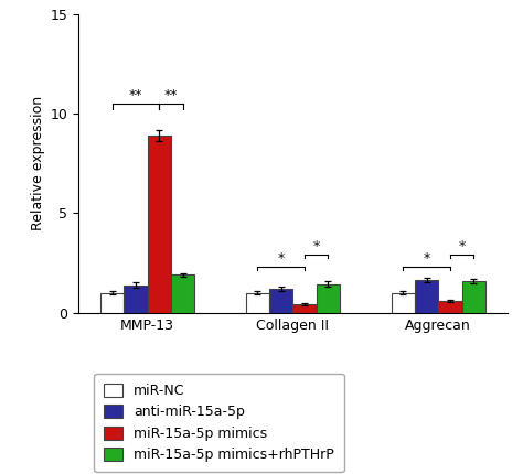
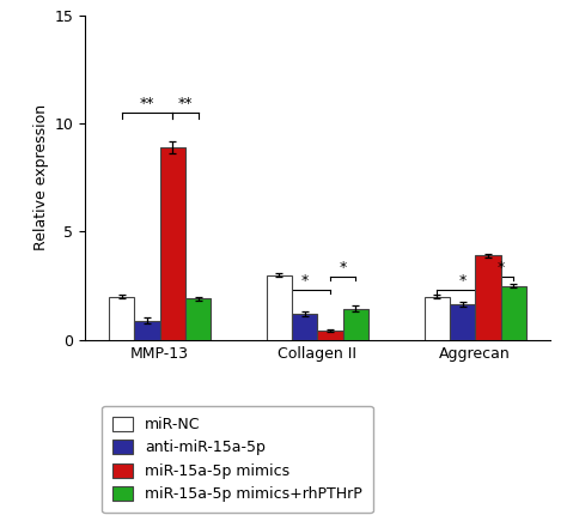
miR-NC/MMP-13: 1 -> 2
anti-miR-15a-5p/MMP-13: 1.4 -> 0.9
miR-NC/Collagen II: 1 -> 3
miR-NC/Aggrecan: 1 -> 2
miR-15a-5p mimics/Aggrecan: 0.6 -> 3.9
miR-15a-5p mimics+rhPTHrP/Aggrecan: 1.6 -> 2.5
